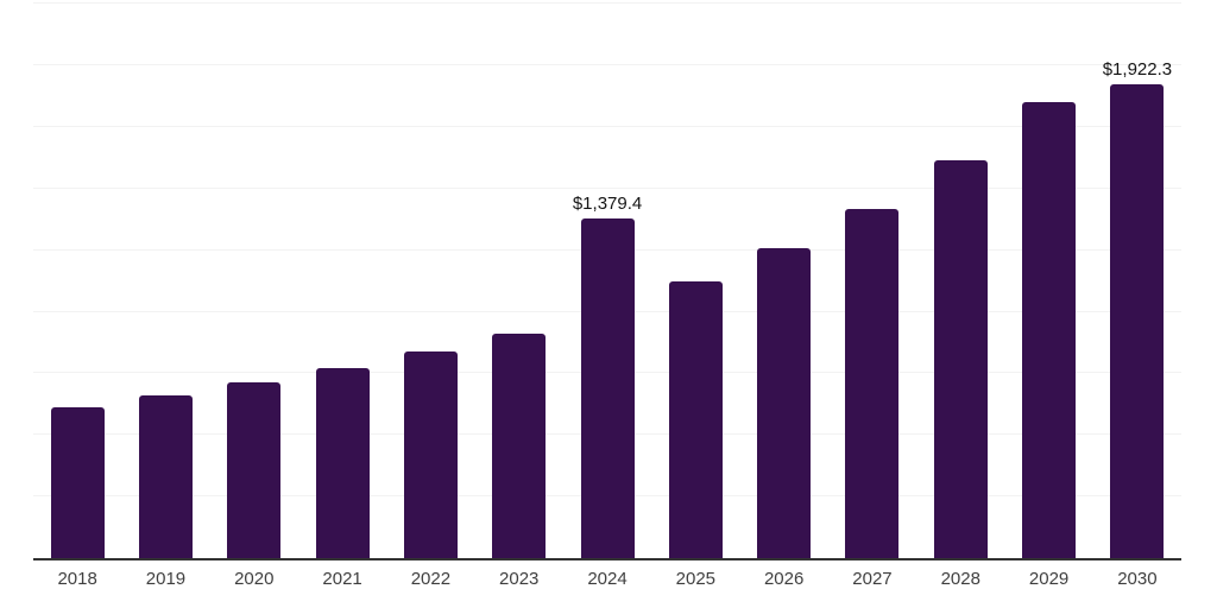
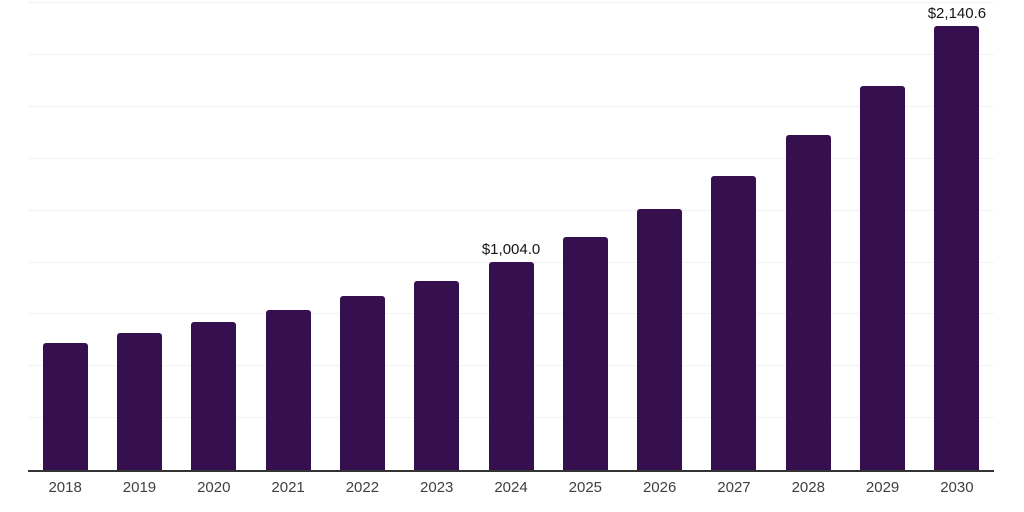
2024: $1,379.4 -> $1,004.0
2030: $1,922.3 -> $2,140.6
